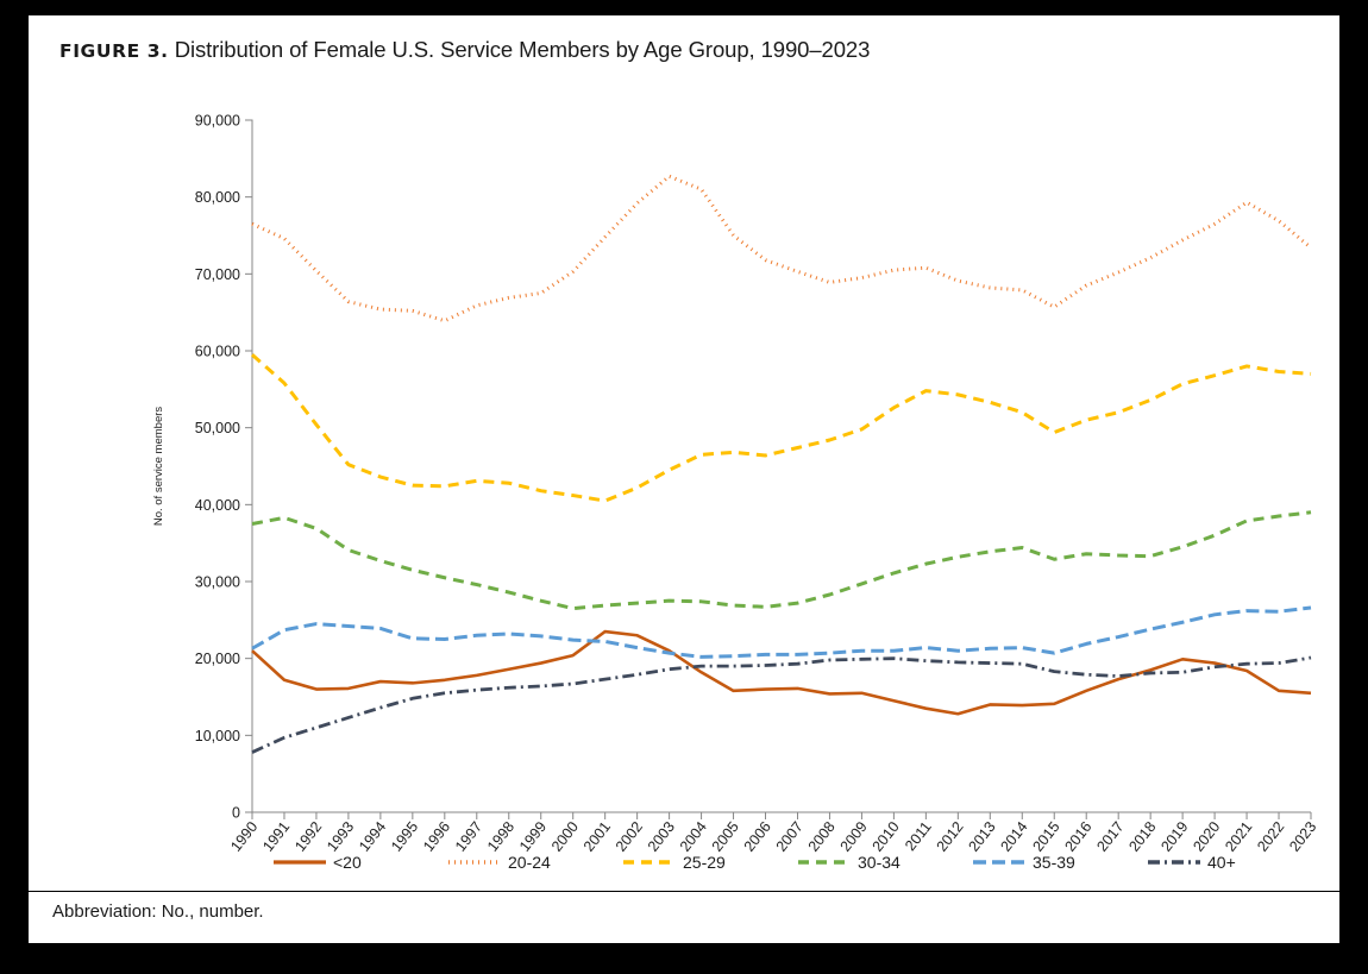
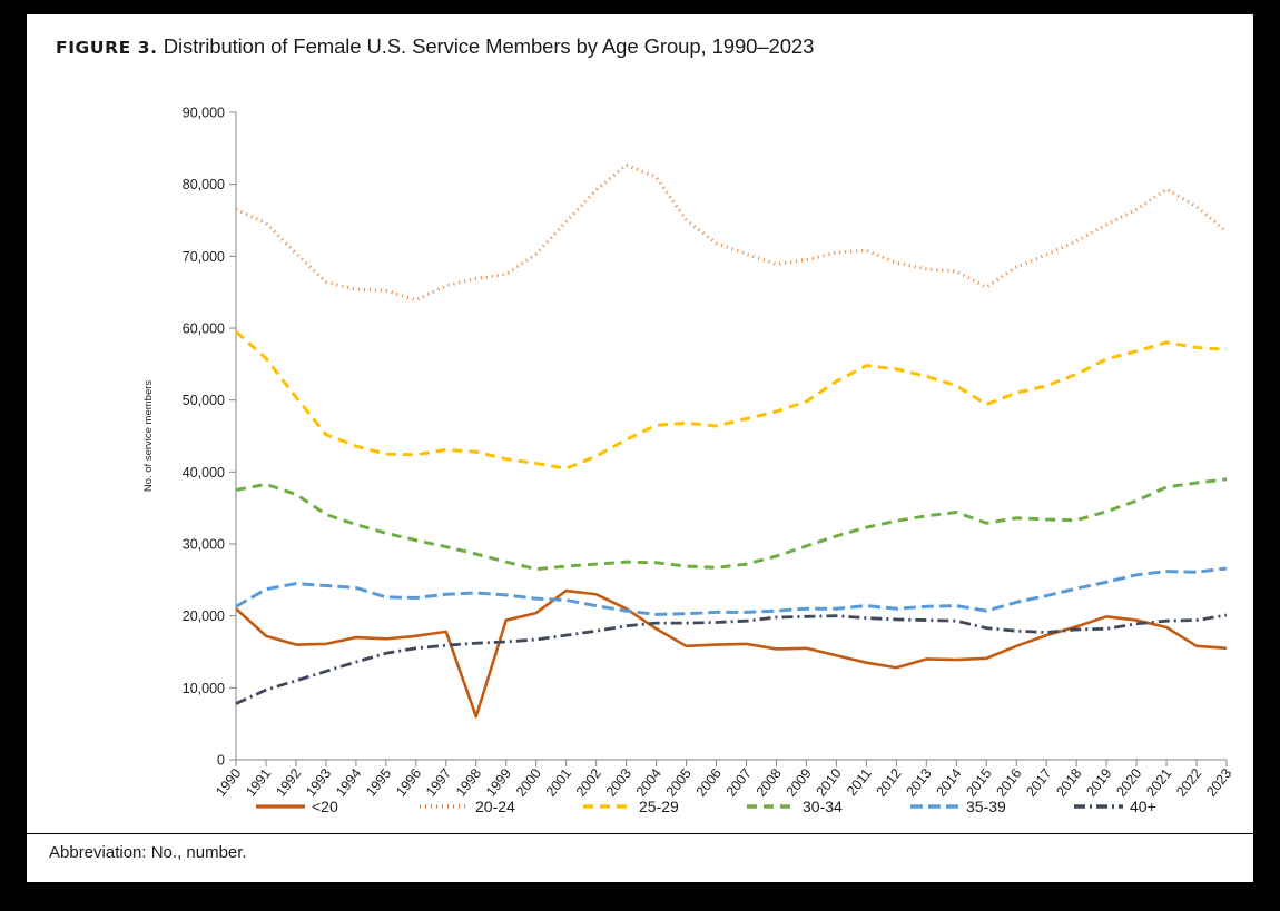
<20/1998: 19000 -> 6000
